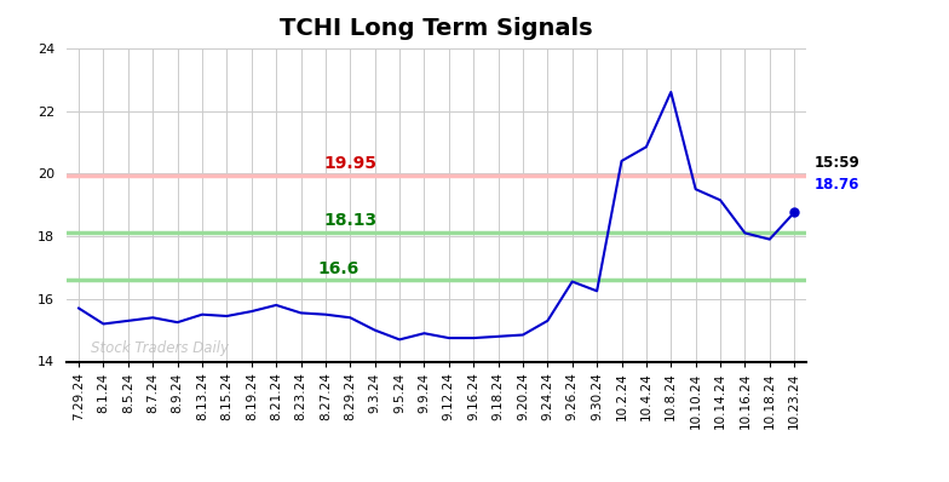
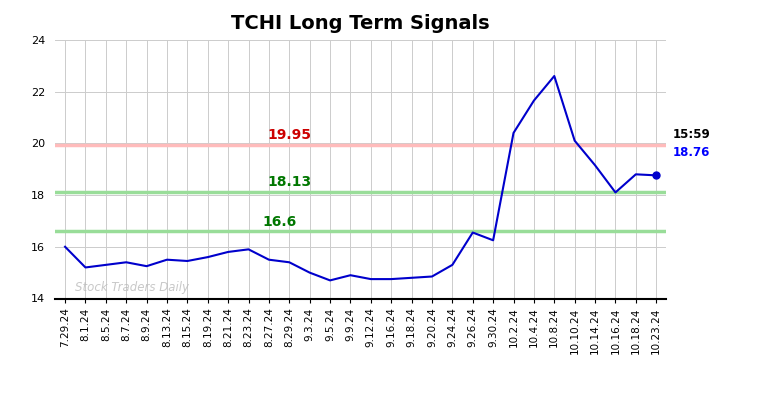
7.29.24: 15.70 -> 16.00
8.23.24: 15.55 -> 15.90
10.4.24: 20.85 -> 21.65
10.10.24: 19.50 -> 20.10
10.18.24: 17.90 -> 18.80
